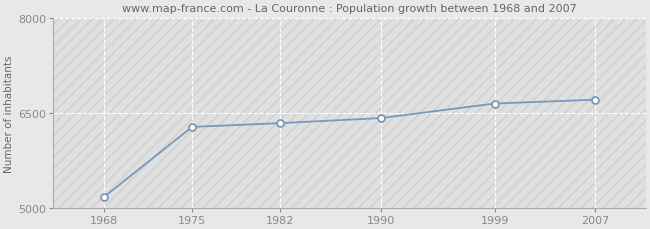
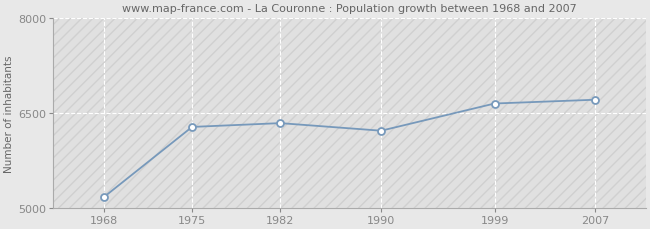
1990: 6420 -> 6220
